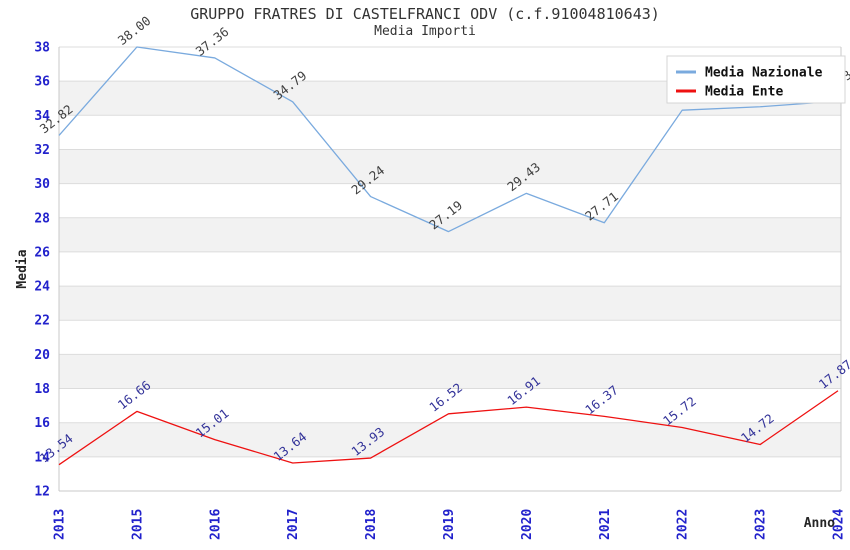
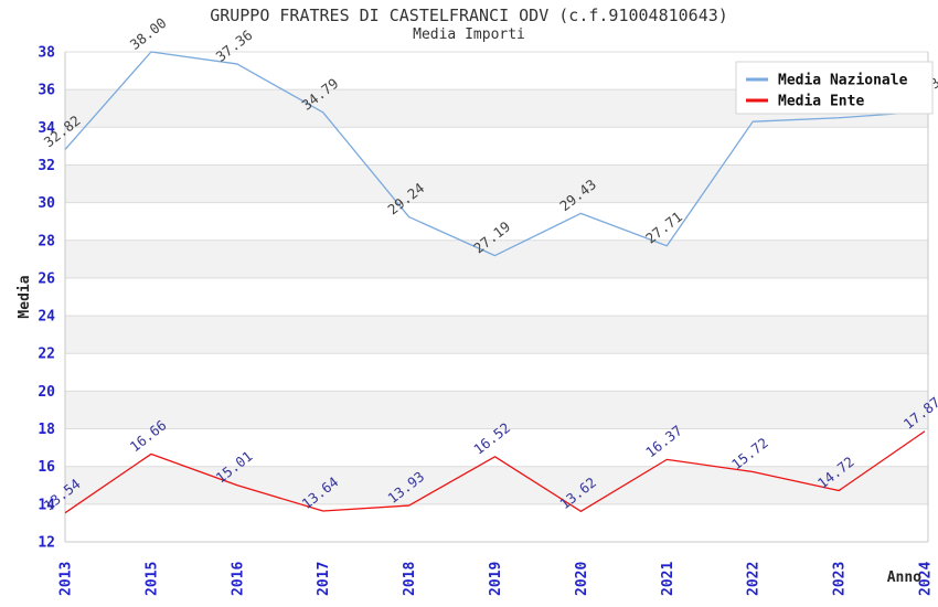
Media Ente/2020: 16.91 -> 13.62
